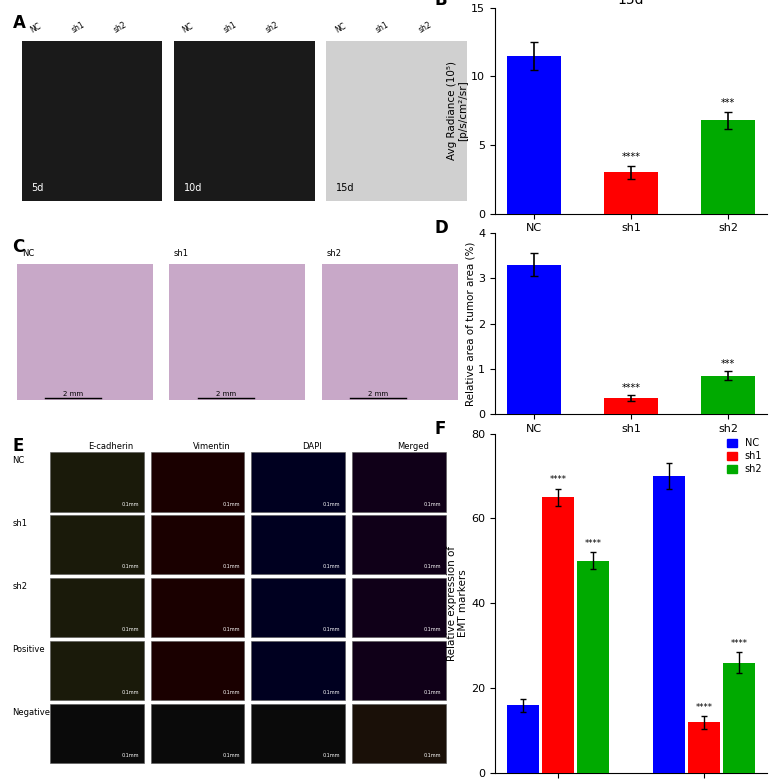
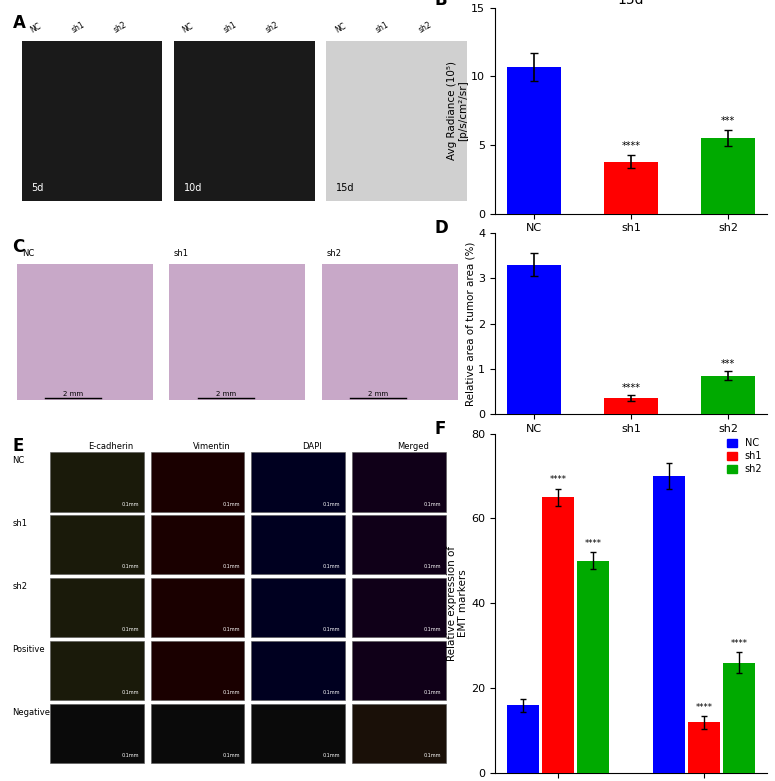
15d/NC: 11.5 -> 10.7
15d/sh1: 3.0 -> 3.8
15d/sh2: 6.8 -> 5.5
